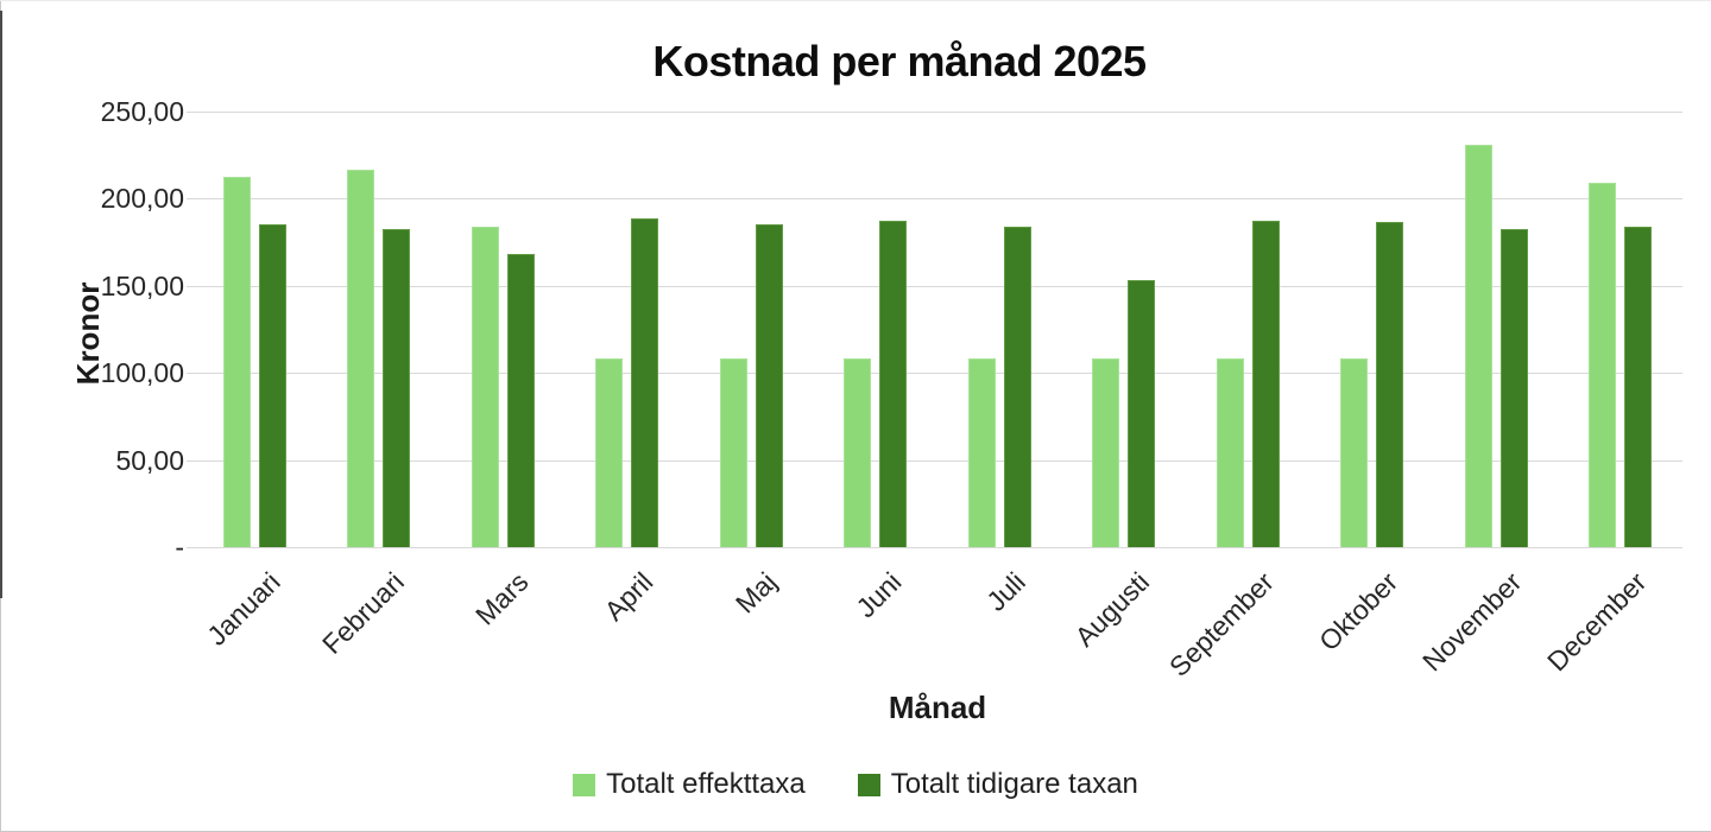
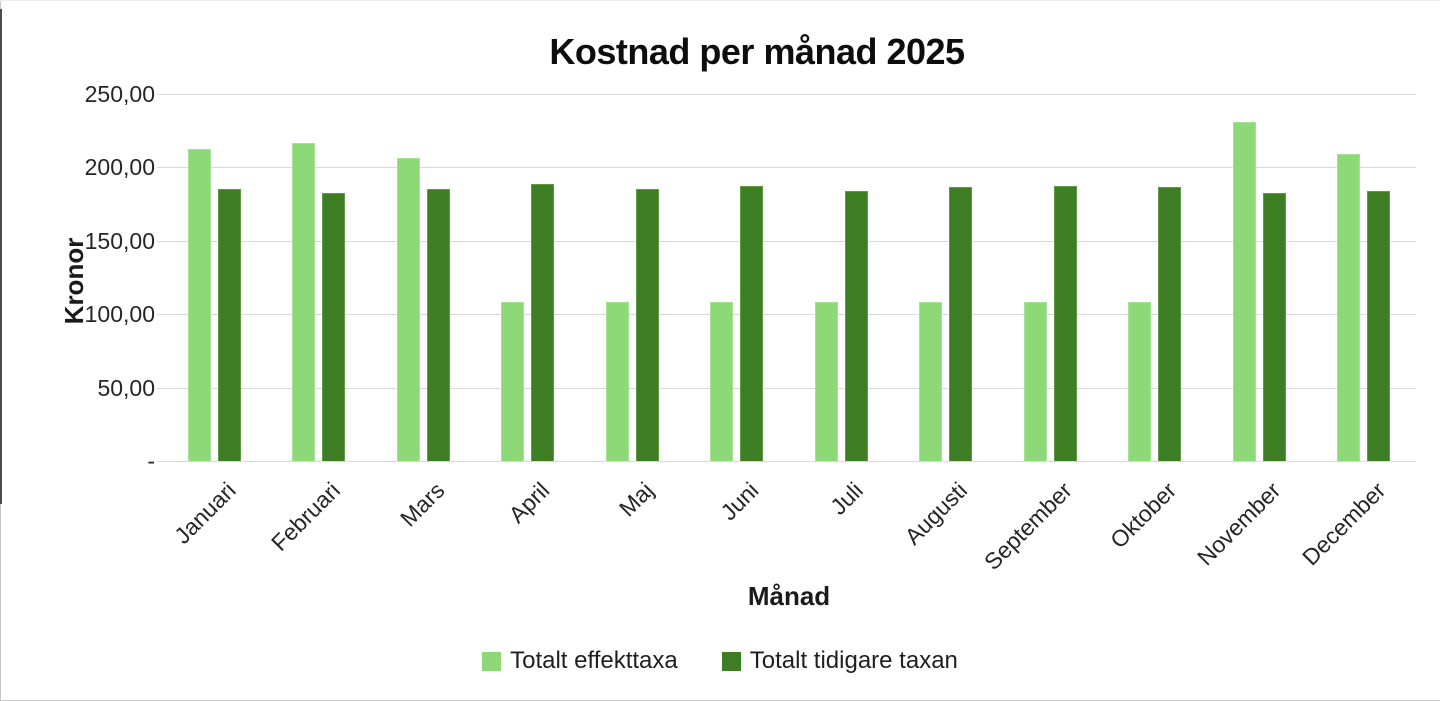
Totalt effekttaxa/Mars: 184 -> 206
Totalt tidigare taxan/Mars: 168 -> 185
Totalt tidigare taxan/Augusti: 153 -> 186
